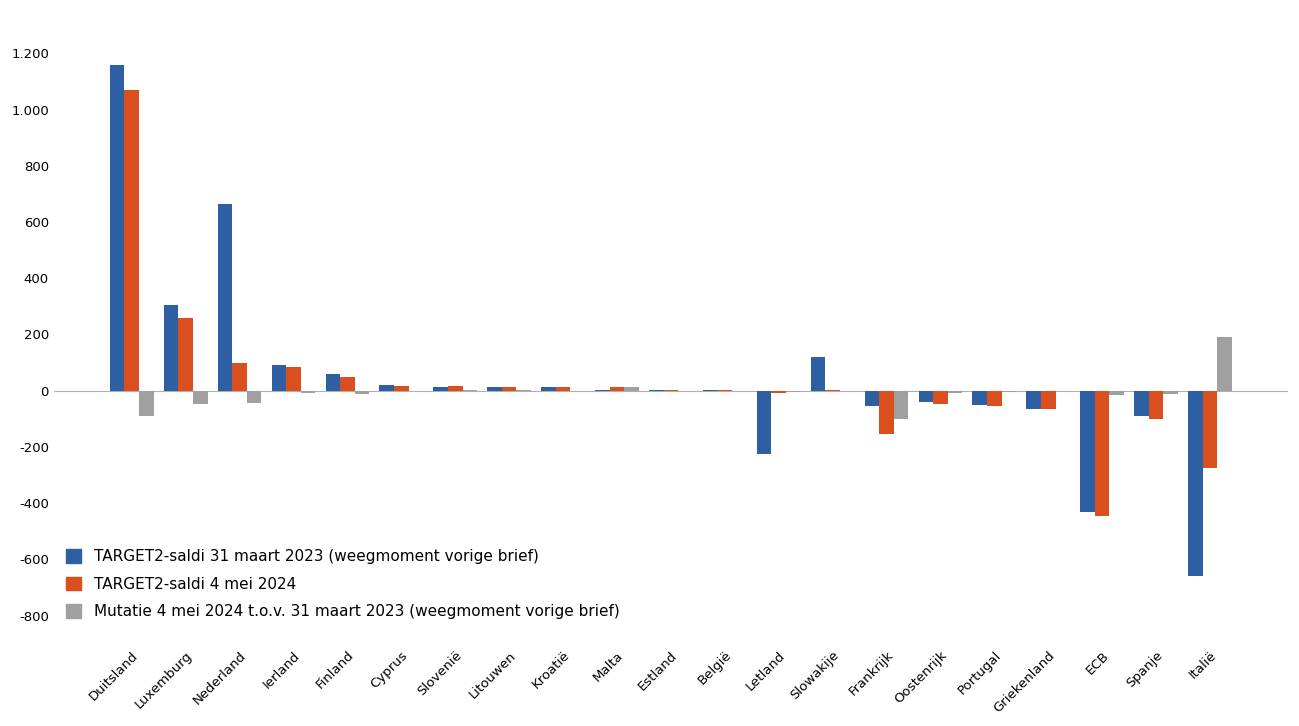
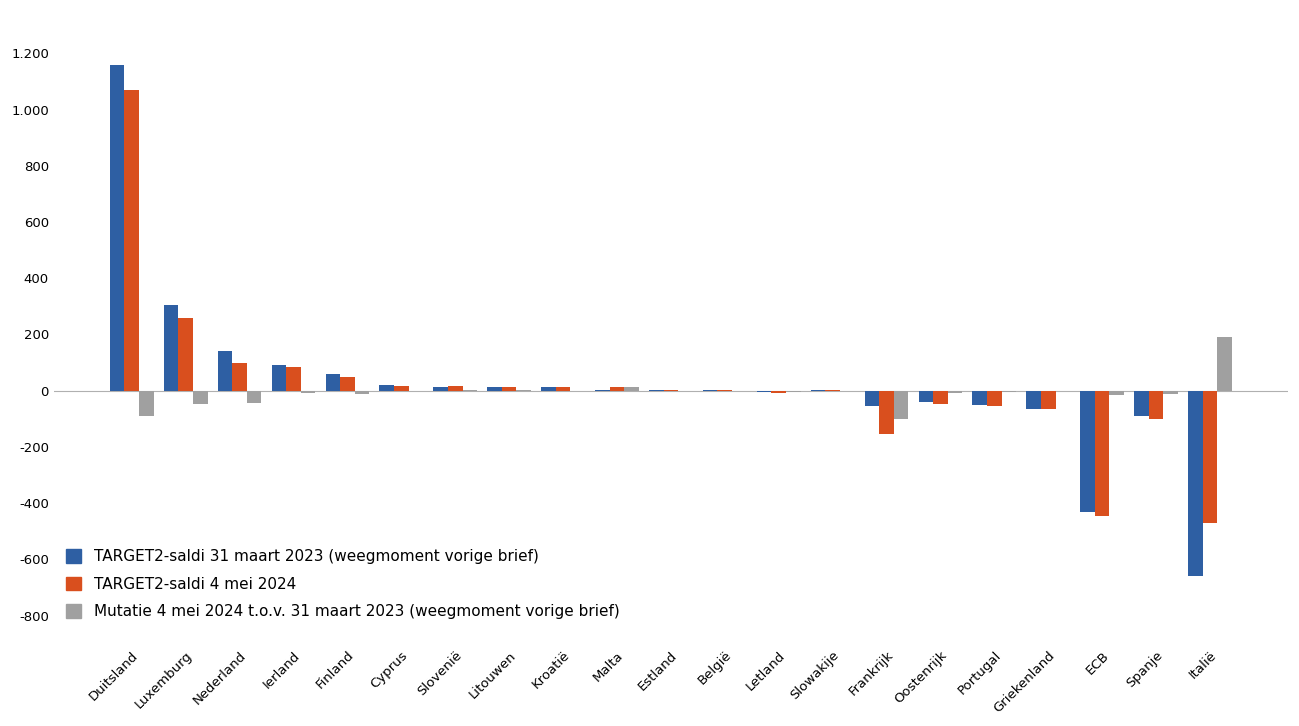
TARGET2-saldi 31 maart 2023 (weegmoment vorige brief)/Nederland: 665 -> 143
TARGET2-saldi 31 maart 2023 (weegmoment vorige brief)/Letland: -225 -> -5
TARGET2-saldi 31 maart 2023 (weegmoment vorige brief)/Slowakije: 120 -> 3
TARGET2-saldi 4 mei 2024/Italië: -275 -> -470
